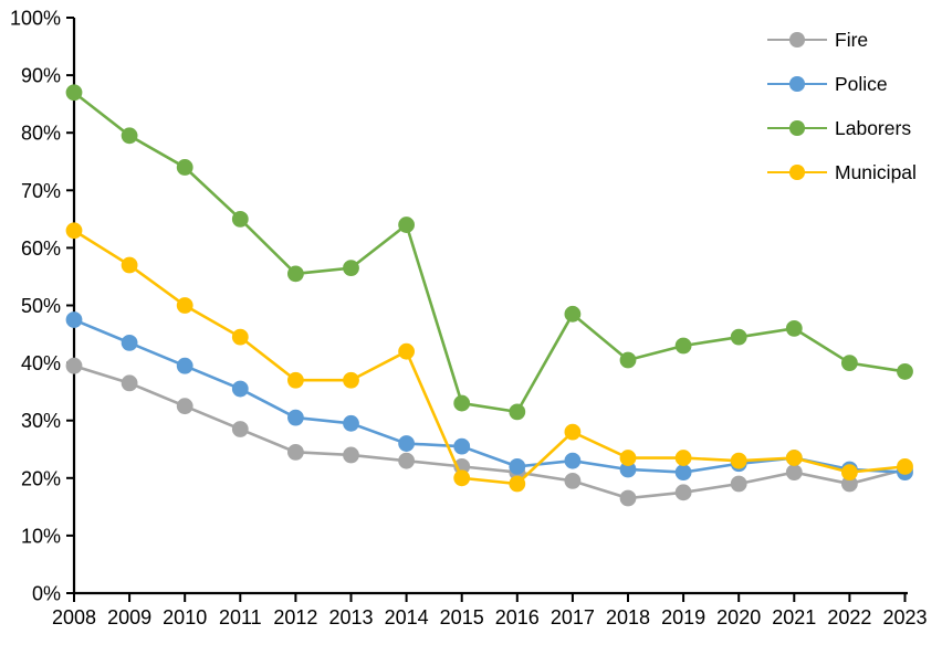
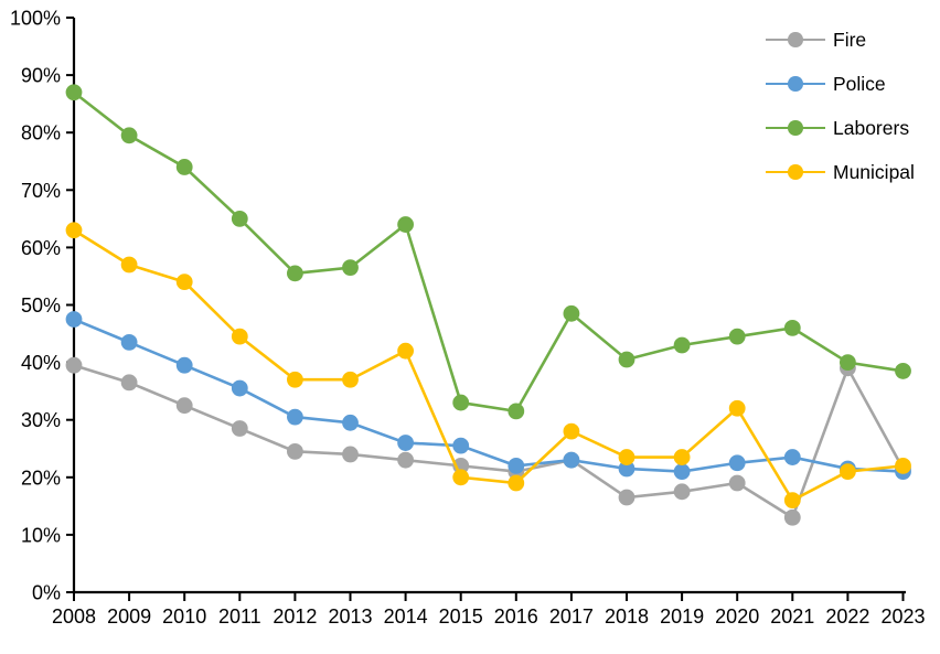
Municipal/2010: 50% -> 54%
Fire/2017: 20% -> 23%
Municipal/2020: 23% -> 32%
Fire/2021: 21% -> 13%
Municipal/2021: 24% -> 16%
Fire/2022: 19% -> 39%
